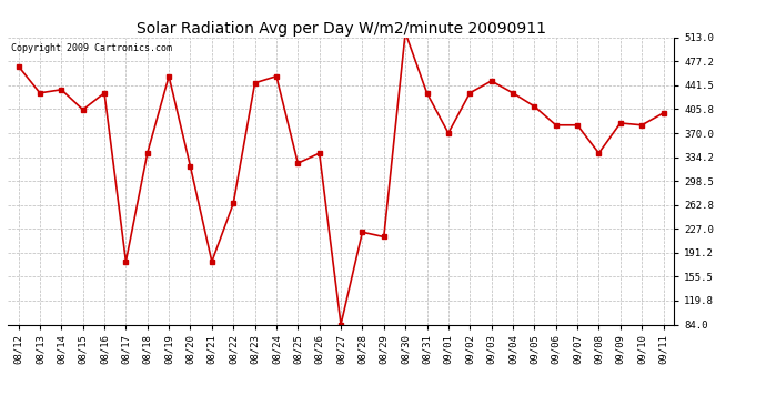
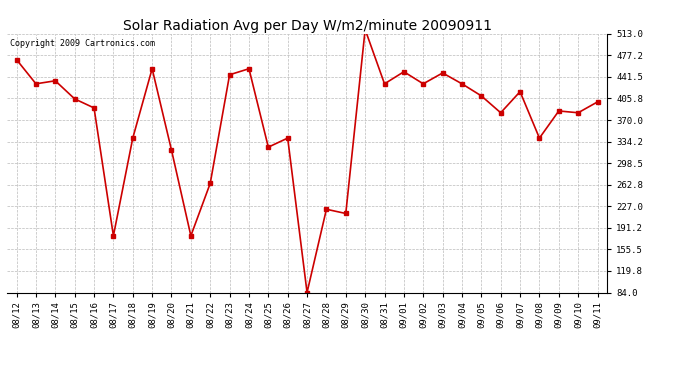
08/16: 430 -> 390
09/01: 370 -> 450
09/07: 382 -> 417
